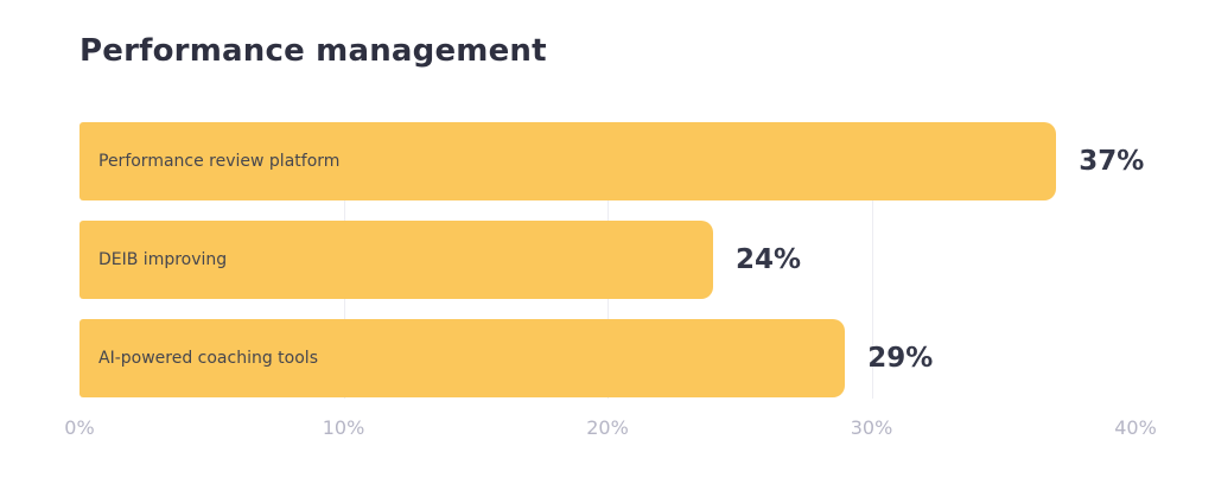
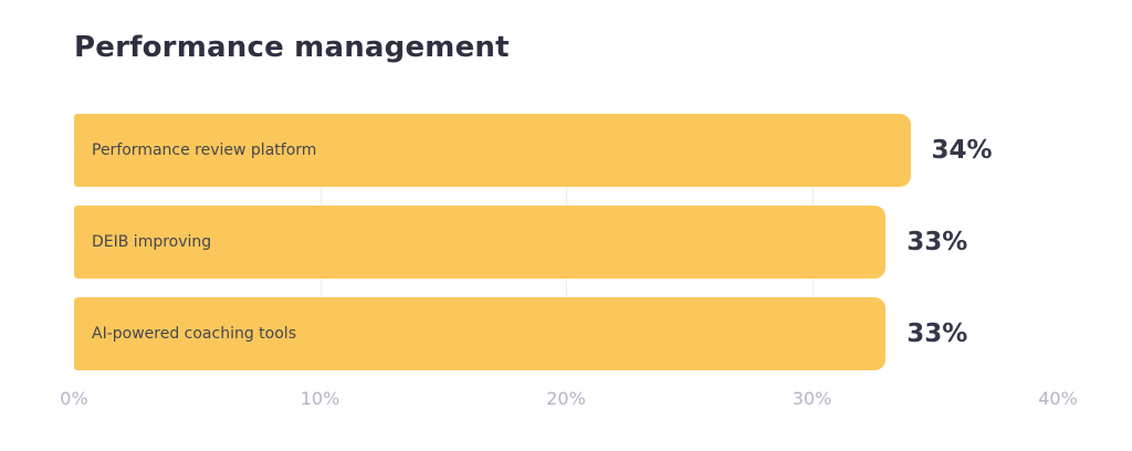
Performance review platform: 37% -> 34%
DEIB improving: 24% -> 33%
AI-powered coaching tools: 29% -> 33%
